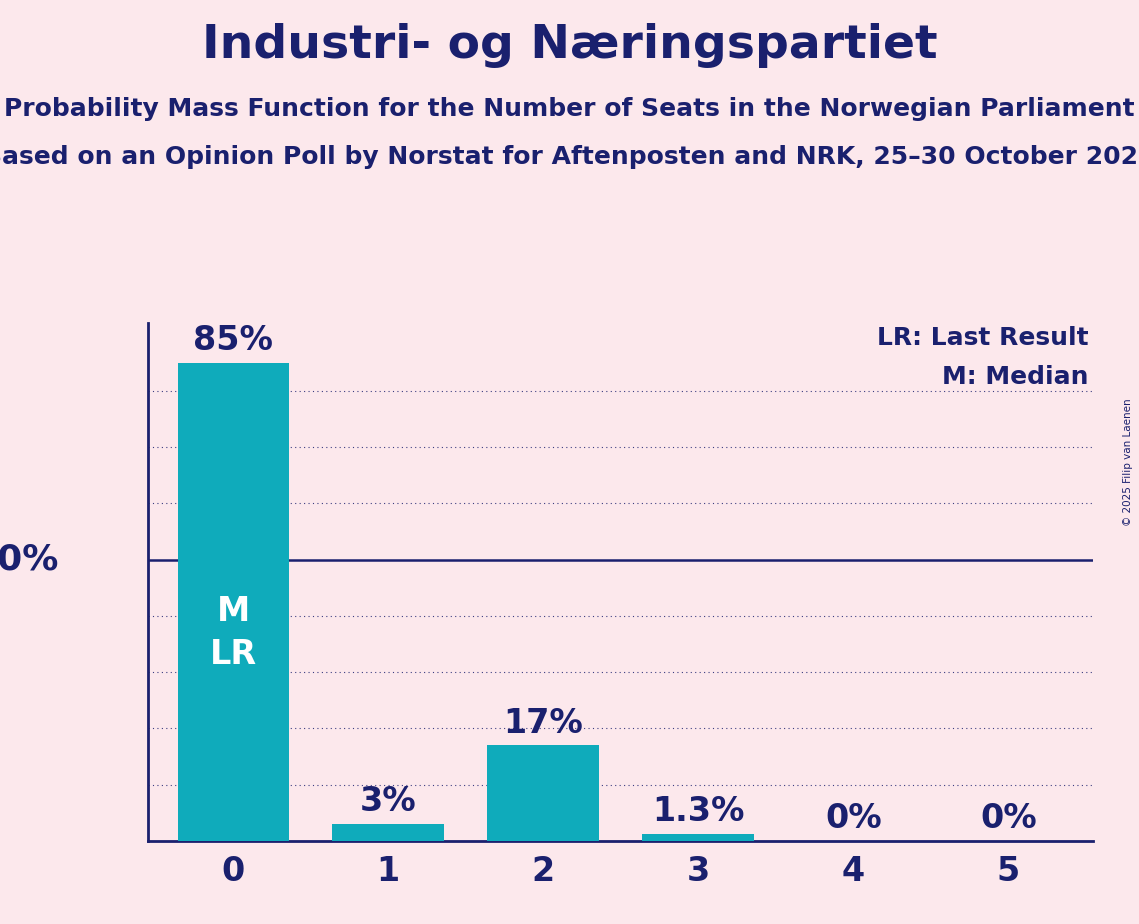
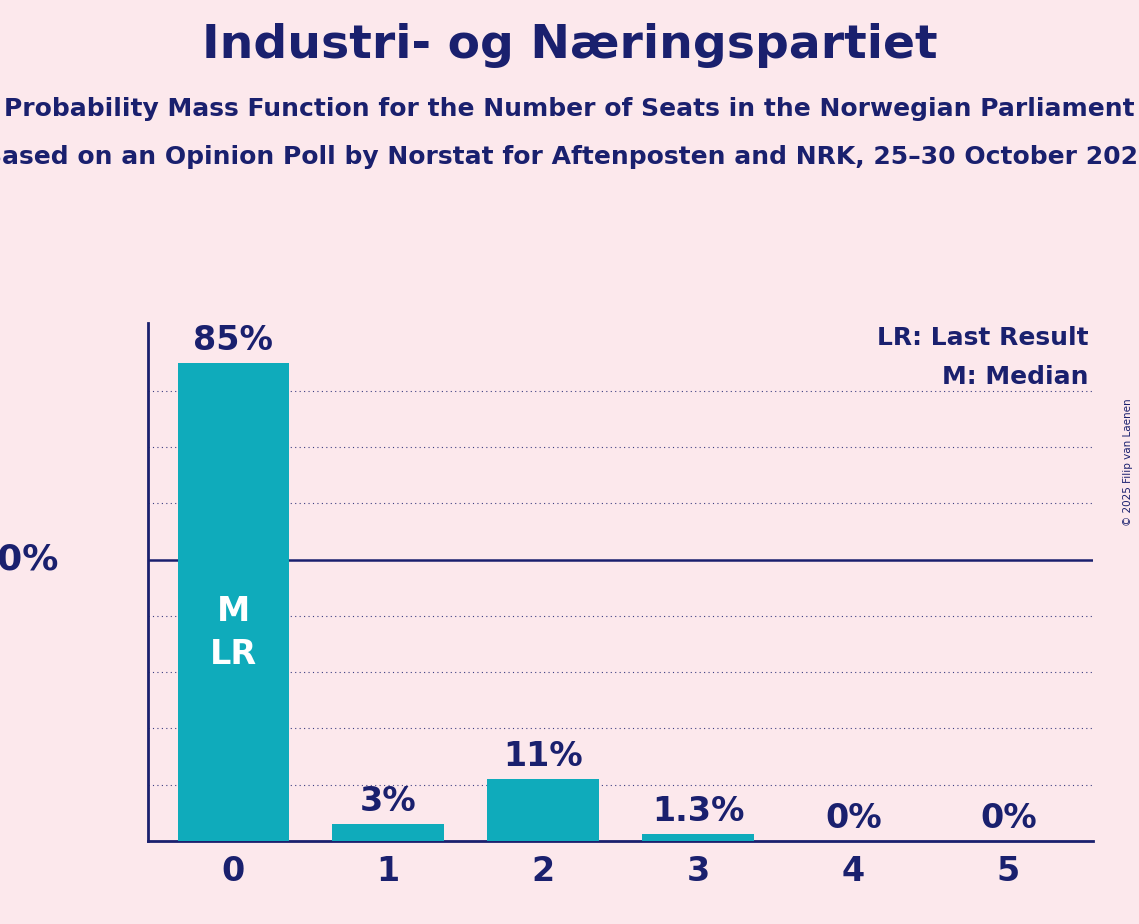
2: 17% -> 11%
